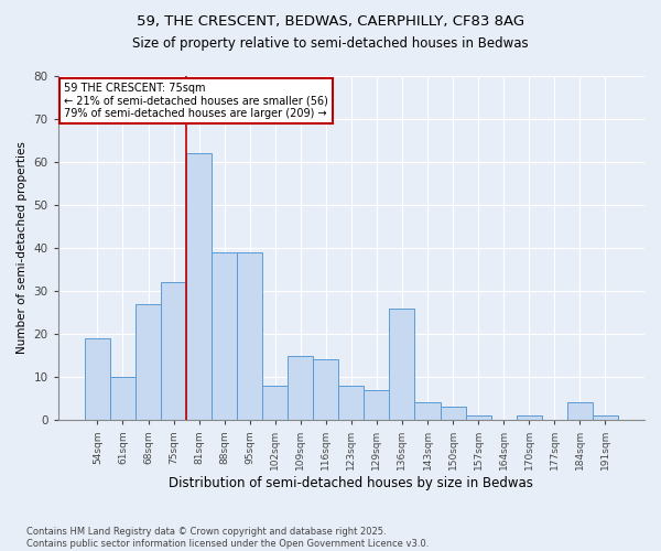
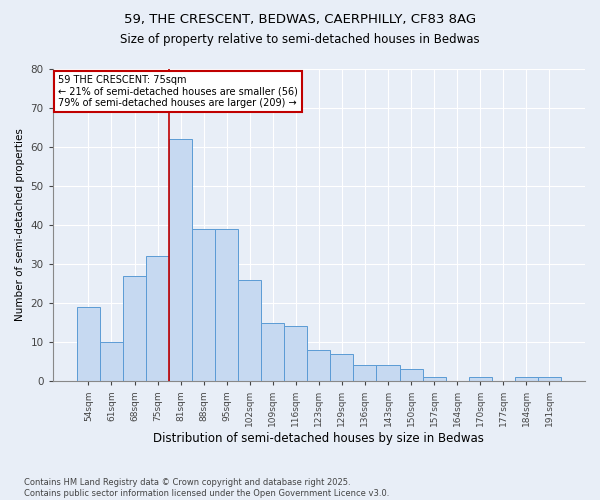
102sqm: 8 -> 26
136sqm: 26 -> 4
184sqm: 4 -> 1
